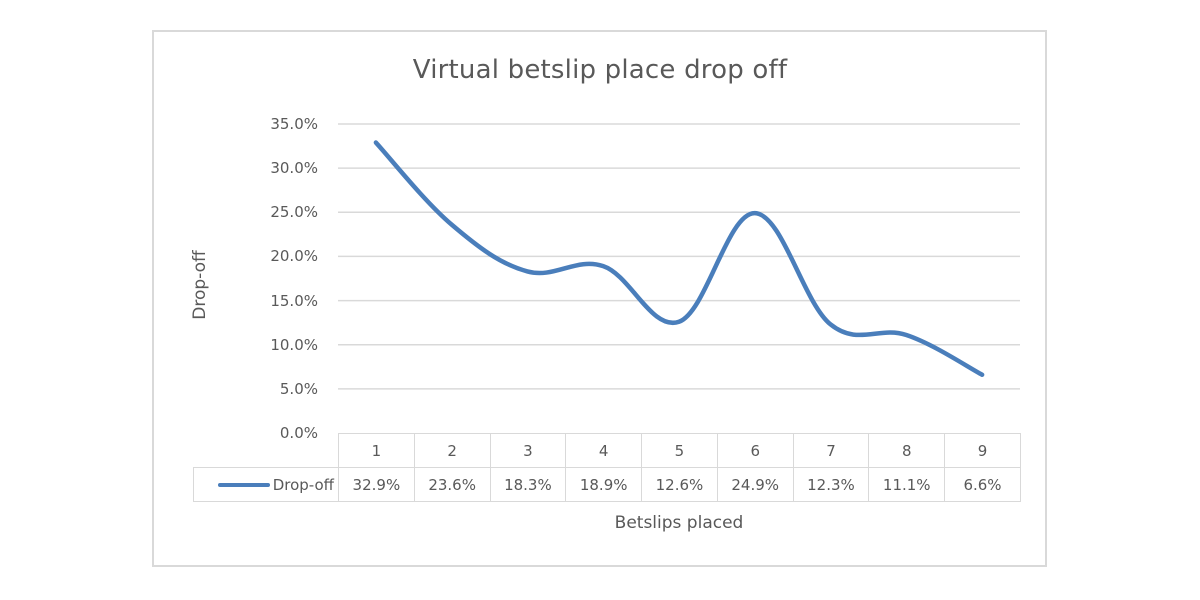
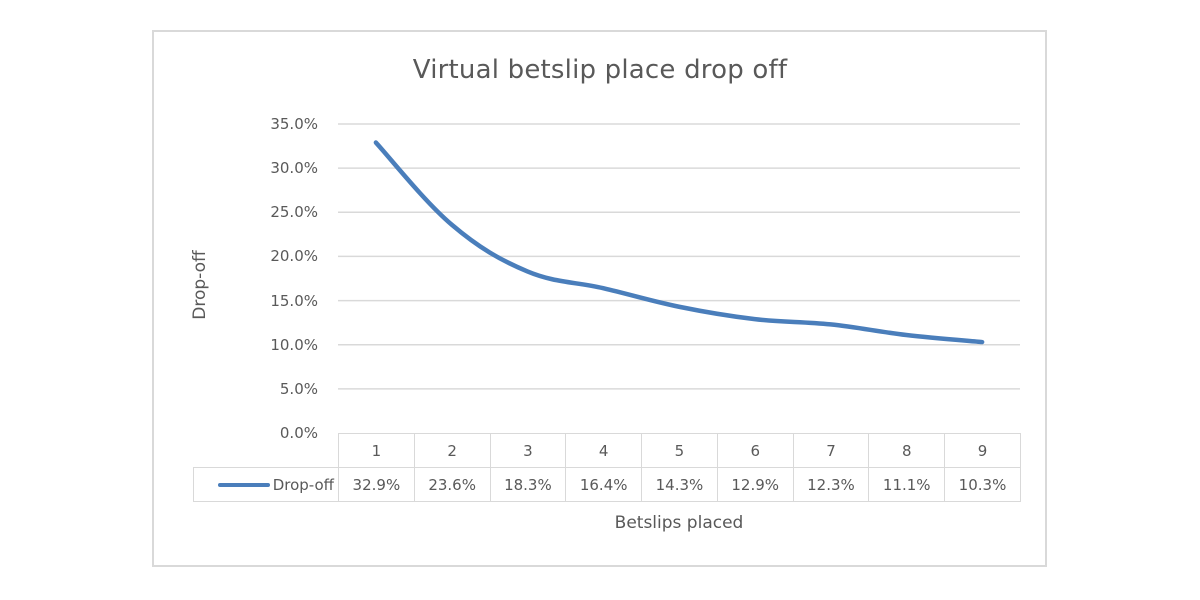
4: 18.9% -> 16.4%
5: 12.6% -> 14.3%
6: 24.9% -> 12.9%
9: 6.6% -> 10.3%
